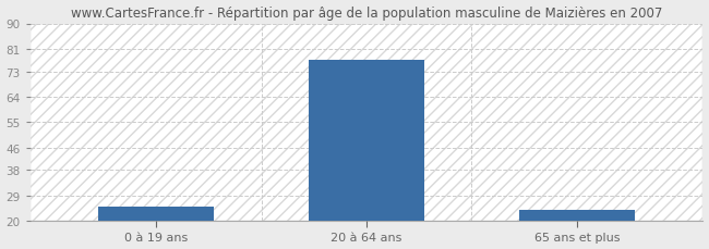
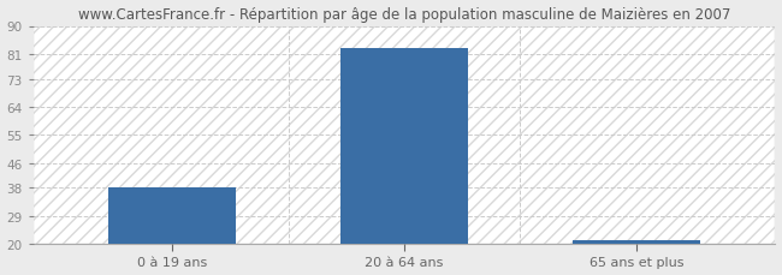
0 à 19 ans: 25 -> 38
20 à 64 ans: 77 -> 83
65 ans et plus: 24 -> 21
